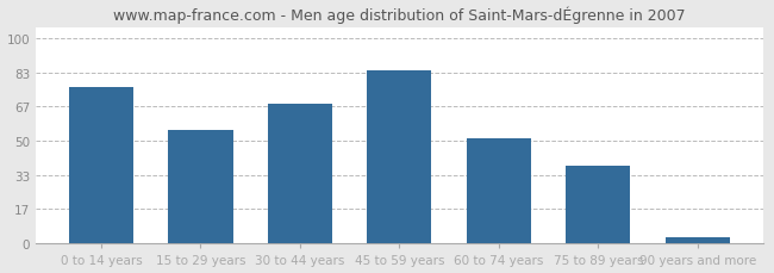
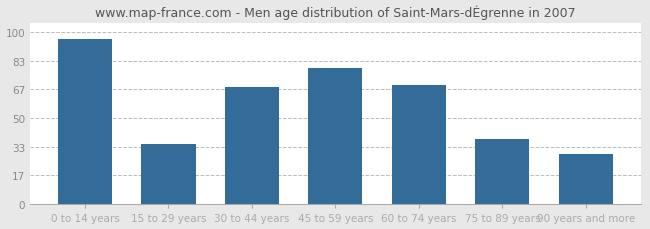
0 to 14 years: 76 -> 96
15 to 29 years: 55 -> 35
45 to 59 years: 84 -> 79
60 to 74 years: 51 -> 69
90 years and more: 3 -> 29
